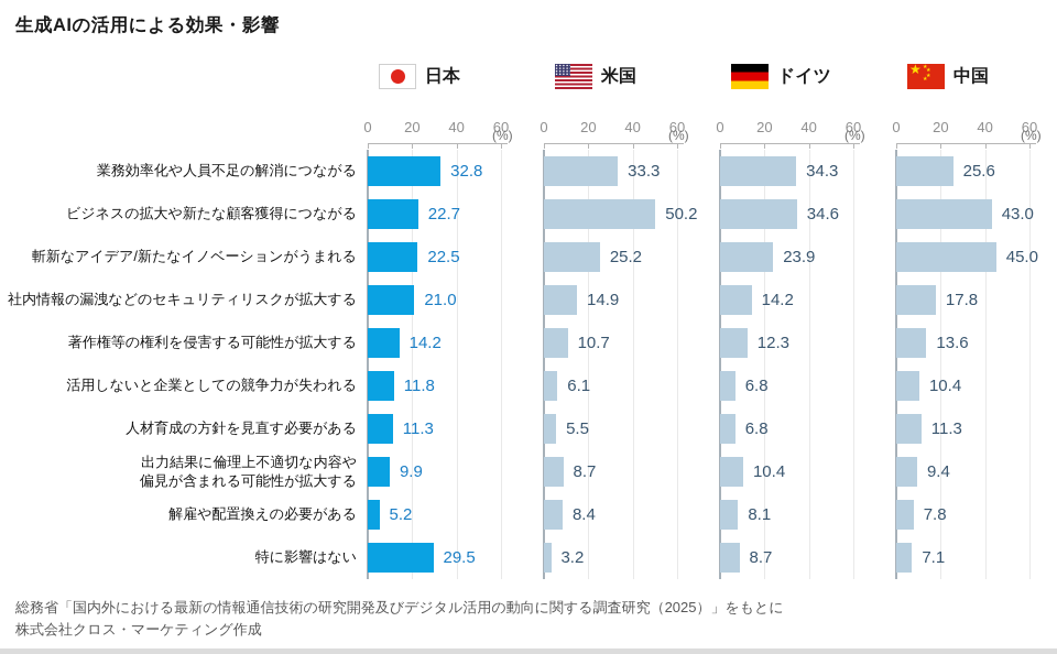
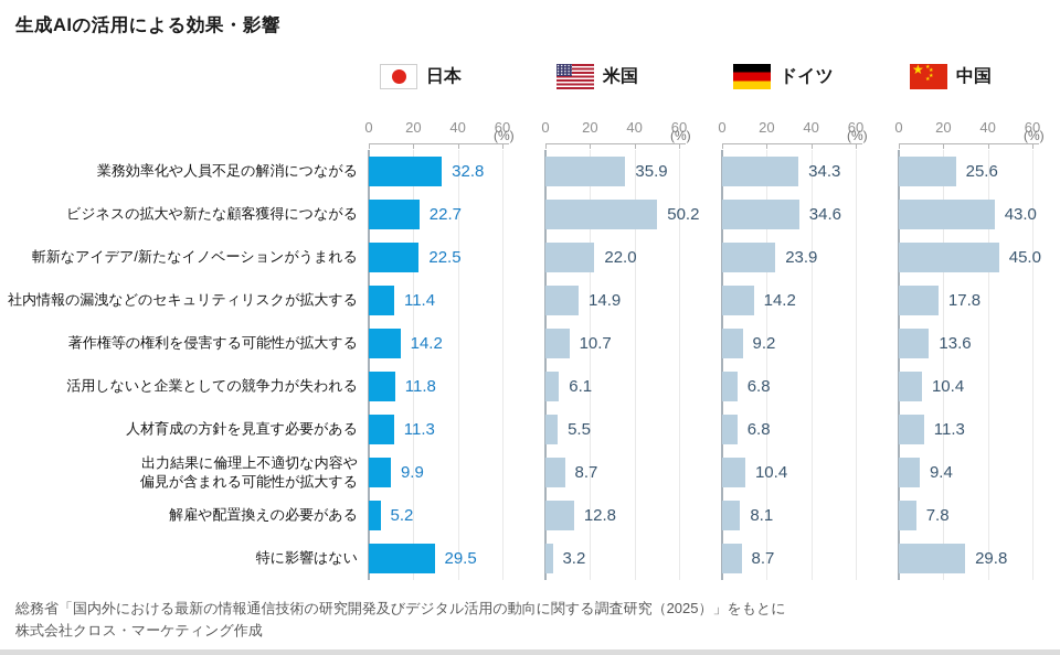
米国/業務効率化や人員不足の解消につながる: 33.3 -> 35.9
米国/斬新なアイデア/新たなイノベーションがうまれる: 25.2 -> 22.0
日本/社内情報の漏洩などのセキュリティリスクが拡大する: 21.0 -> 11.4
ドイツ/著作権等の権利を侵害する可能性が拡大する: 12.3 -> 9.2
米国/解雇や配置換えの必要がある: 8.4 -> 12.8
中国/特に影響はない: 7.1 -> 29.8
